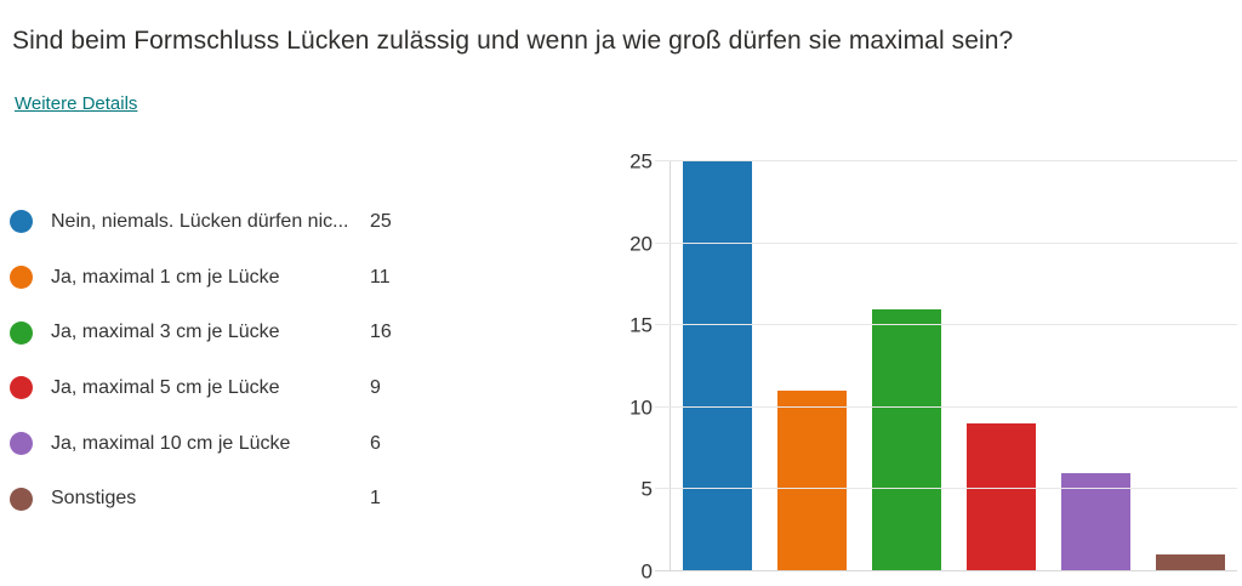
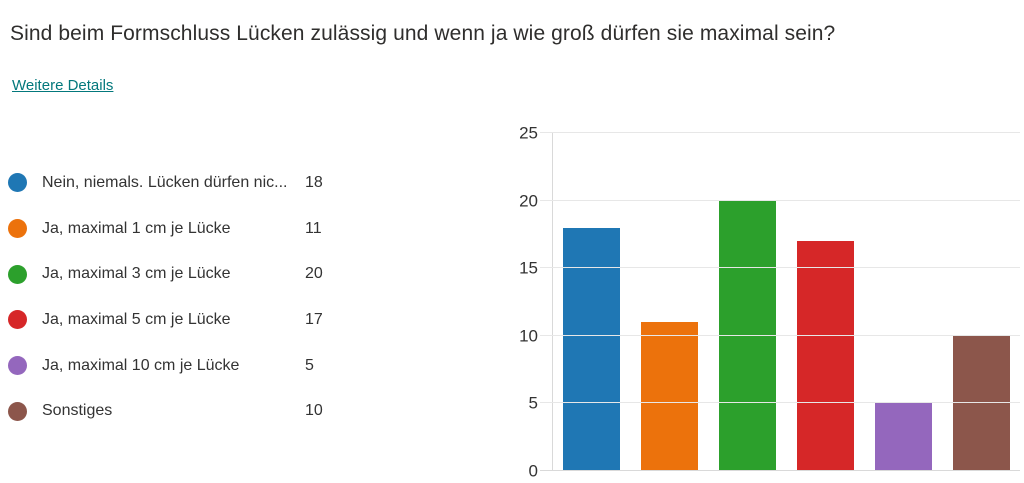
Nein, niemals. Lücken dürfen nic...: 25 -> 18
Ja, maximal 3 cm je Lücke: 16 -> 20
Ja, maximal 5 cm je Lücke: 9 -> 17
Ja, maximal 10 cm je Lücke: 6 -> 5
Sonstiges: 1 -> 10
